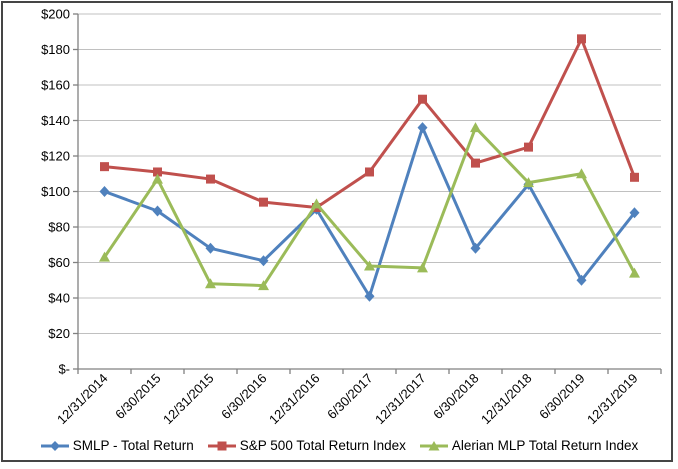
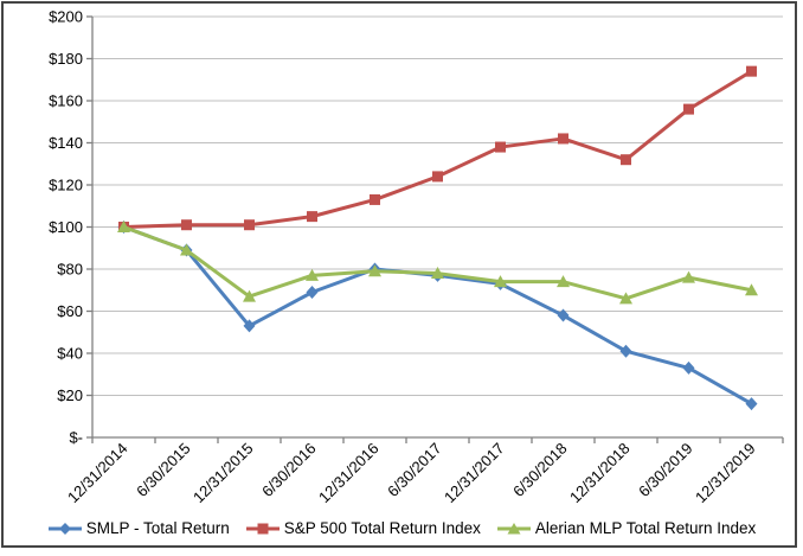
S&P 500 Total Return Index/12/31/2014: $114 -> $100
Alerian MLP Total Return Index/12/31/2014: $63 -> $100
S&P 500 Total Return Index/6/30/2015: $111 -> $101
Alerian MLP Total Return Index/6/30/2015: $107 -> $89
SMLP - Total Return/12/31/2015: $68 -> $53
S&P 500 Total Return Index/12/31/2015: $107 -> $101
Alerian MLP Total Return Index/12/31/2015: $48 -> $67
SMLP - Total Return/6/30/2016: $61 -> $69
S&P 500 Total Return Index/6/30/2016: $94 -> $105
Alerian MLP Total Return Index/6/30/2016: $47 -> $77
SMLP - Total Return/12/31/2016: $90 -> $80
S&P 500 Total Return Index/12/31/2016: $91 -> $113
Alerian MLP Total Return Index/12/31/2016: $93 -> $79
SMLP - Total Return/6/30/2017: $41 -> $77
S&P 500 Total Return Index/6/30/2017: $111 -> $124
Alerian MLP Total Return Index/6/30/2017: $58 -> $78
SMLP - Total Return/12/31/2017: $136 -> $73
S&P 500 Total Return Index/12/31/2017: $152 -> $138
Alerian MLP Total Return Index/12/31/2017: $57 -> $74
SMLP - Total Return/6/30/2018: $68 -> $58
S&P 500 Total Return Index/6/30/2018: $116 -> $142
Alerian MLP Total Return Index/6/30/2018: $136 -> $74
SMLP - Total Return/12/31/2018: $104 -> $41
S&P 500 Total Return Index/12/31/2018: $125 -> $132
Alerian MLP Total Return Index/12/31/2018: $105 -> $66
SMLP - Total Return/6/30/2019: $50 -> $33
S&P 500 Total Return Index/6/30/2019: $186 -> $156
Alerian MLP Total Return Index/6/30/2019: $110 -> $76
SMLP - Total Return/12/31/2019: $88 -> $16
S&P 500 Total Return Index/12/31/2019: $108 -> $174
Alerian MLP Total Return Index/12/31/2019: $54 -> $70
